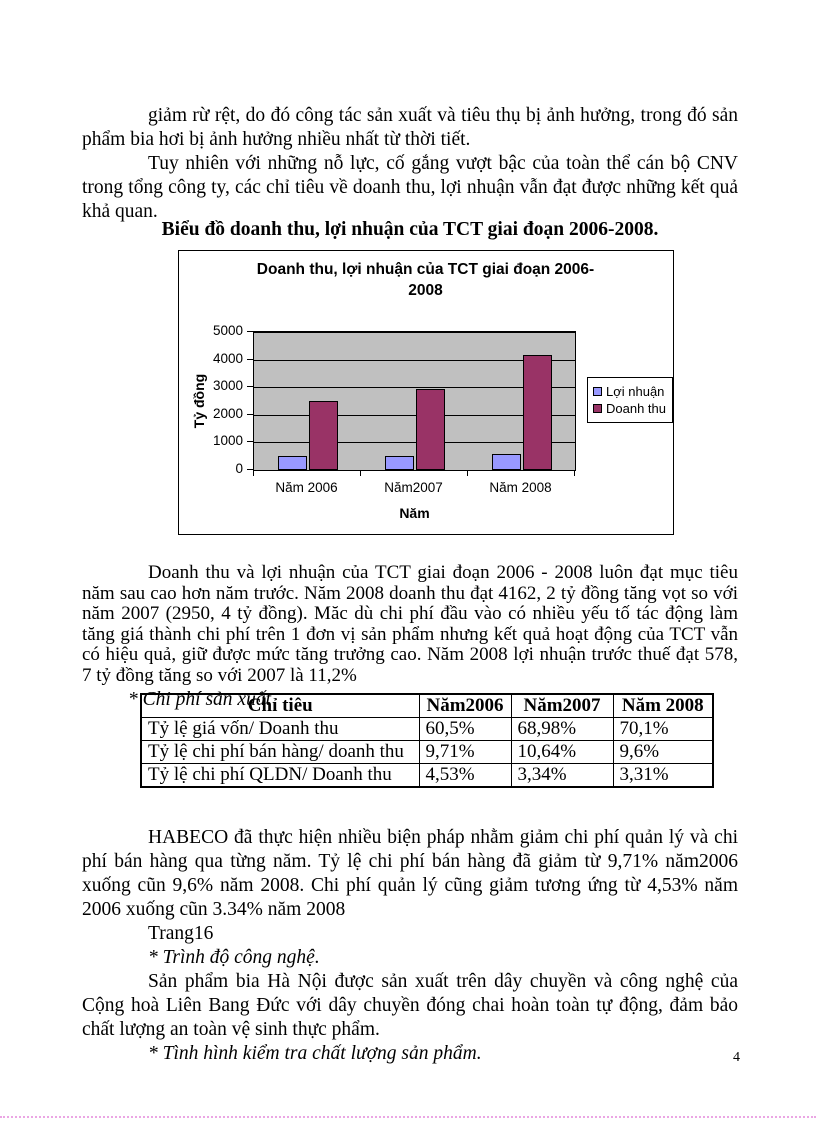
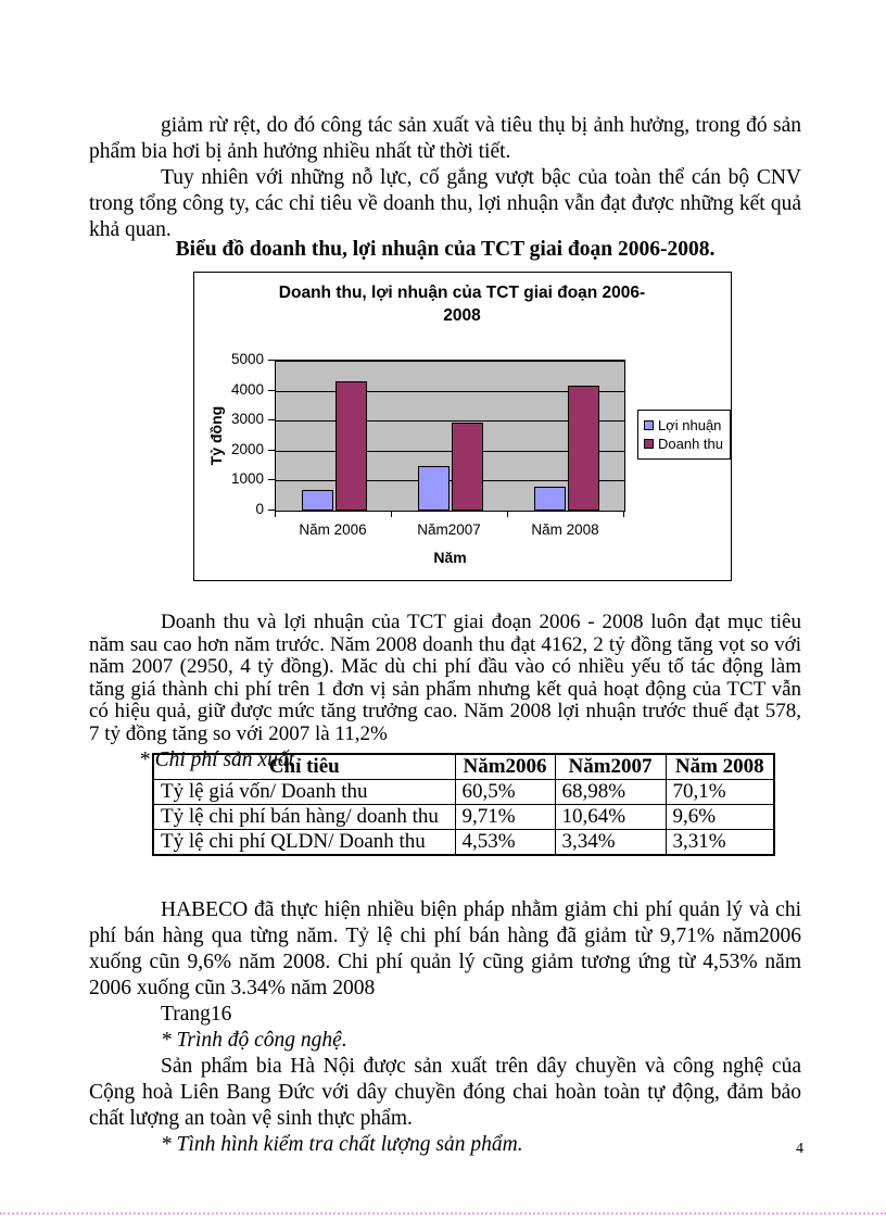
Lợi nhuận/Năm 2006: 500 -> 700
Doanh thu/Năm 2006: 2500 -> 4300
Lợi nhuận/Năm2007: 500 -> 1500
Lợi nhuận/Năm 2008: 600 -> 800
